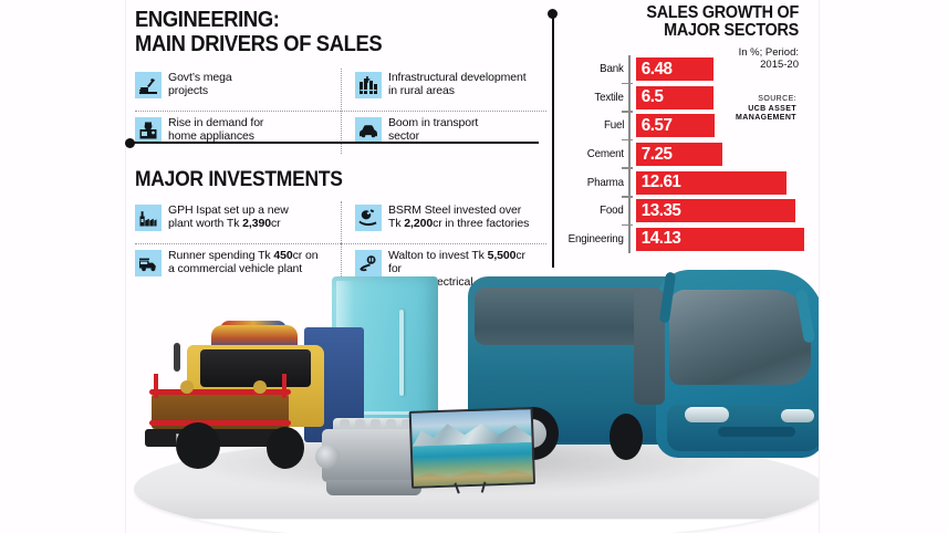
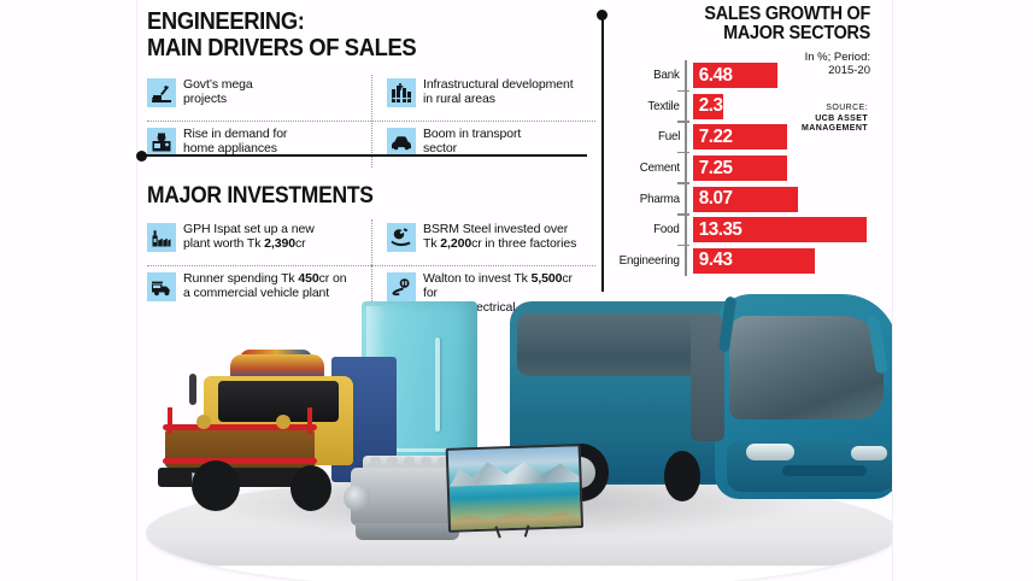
Textile: 6.5 -> 2.3
Fuel: 6.57 -> 7.22
Pharma: 12.61 -> 8.07
Engineering: 14.13 -> 9.43
